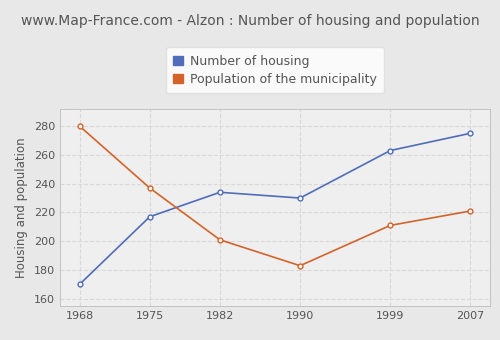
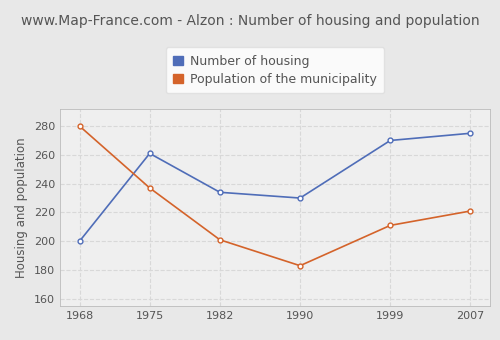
Number of housing/1968: 170 -> 200
Number of housing/1975: 217 -> 261
Number of housing/1999: 263 -> 270
